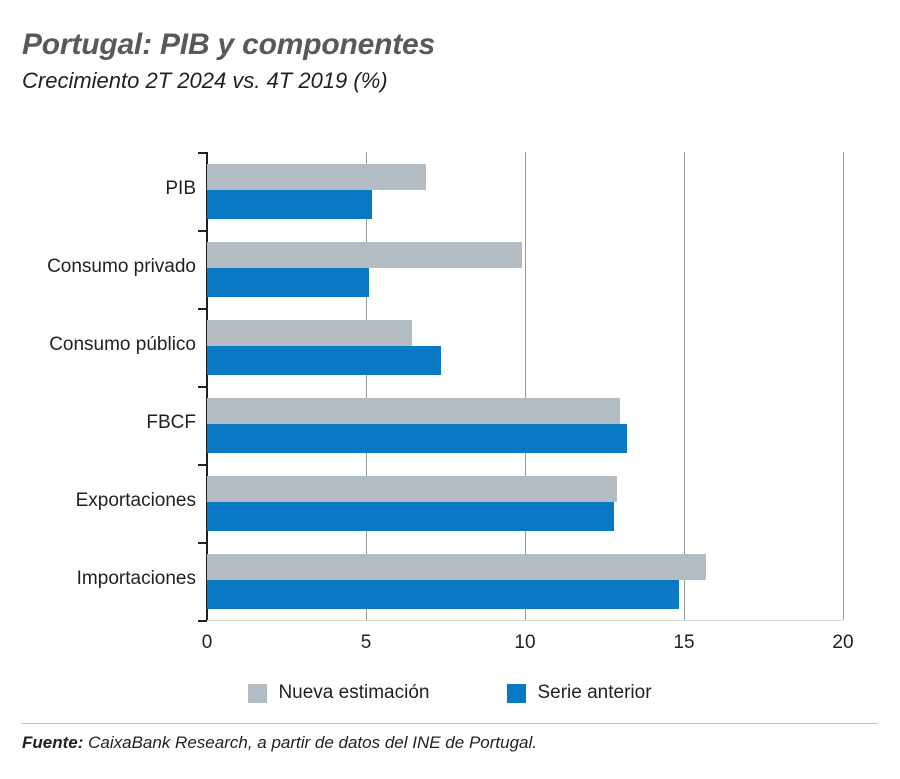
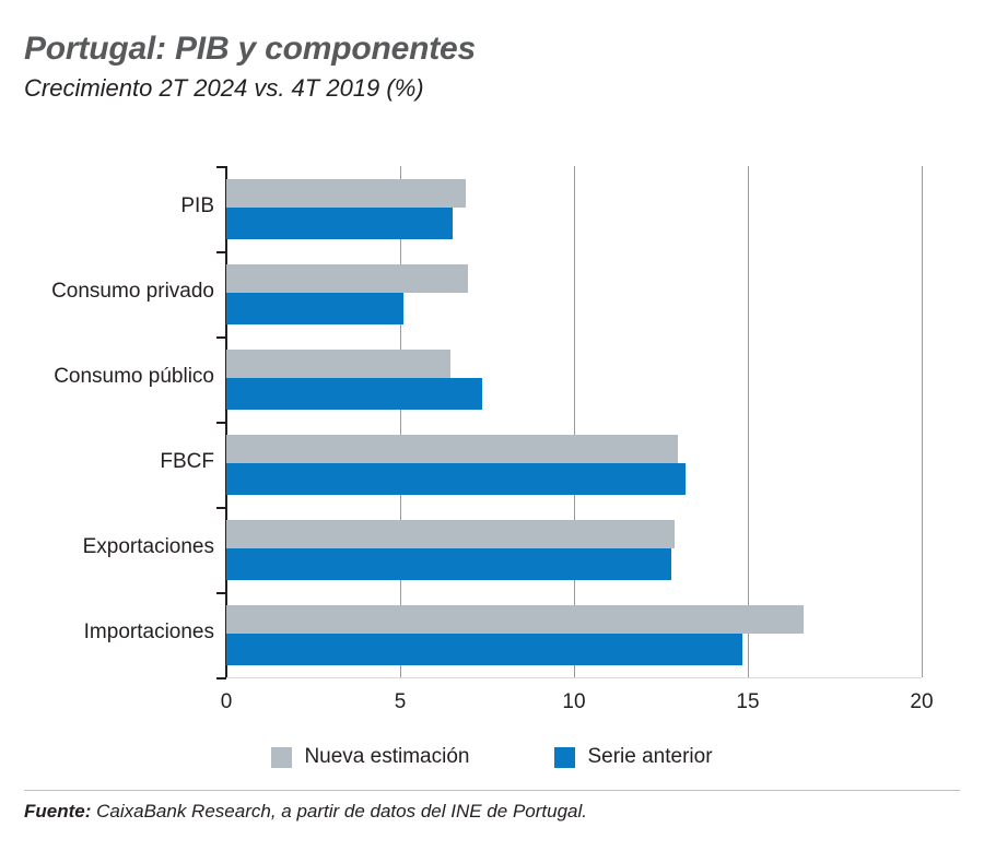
Serie anterior/PIB: 5.2 -> 6.5
Nueva estimación/Consumo privado: 9.9 -> 7.0
Nueva estimación/Importaciones: 15.7 -> 16.6
